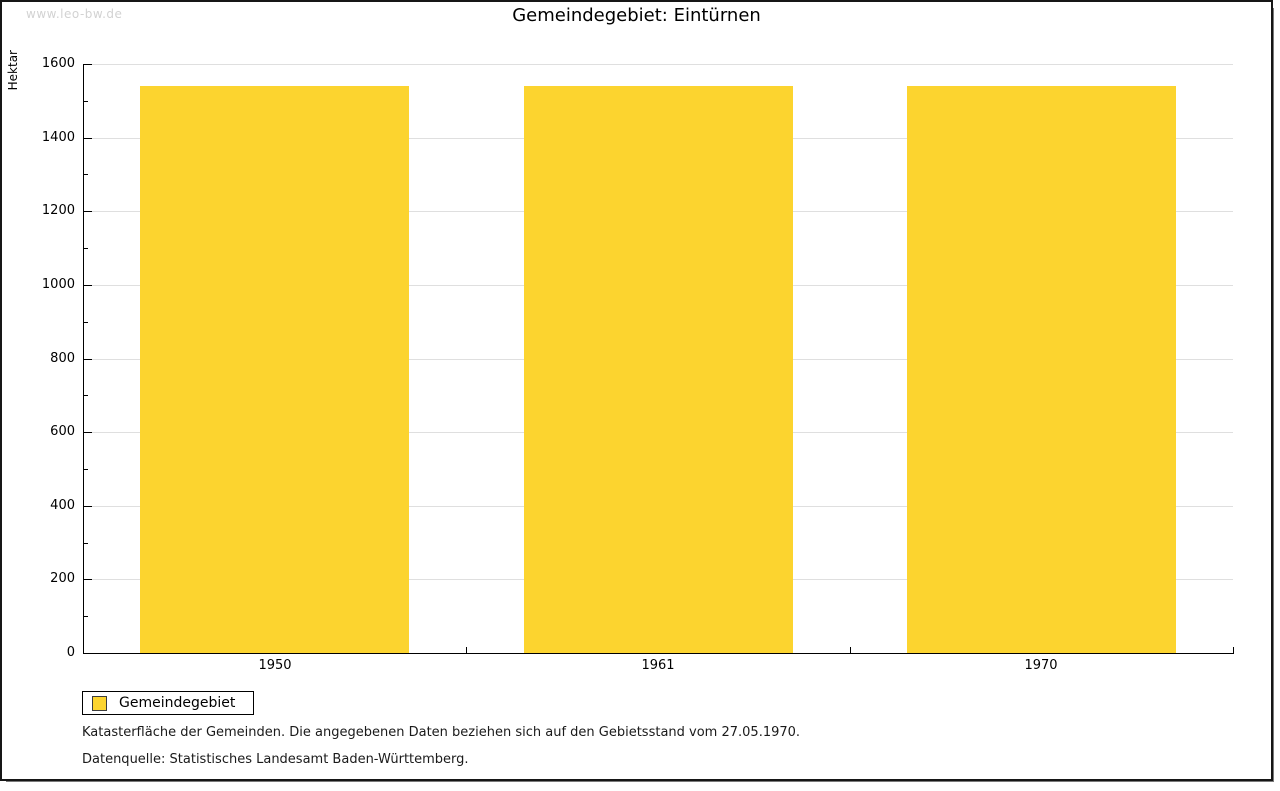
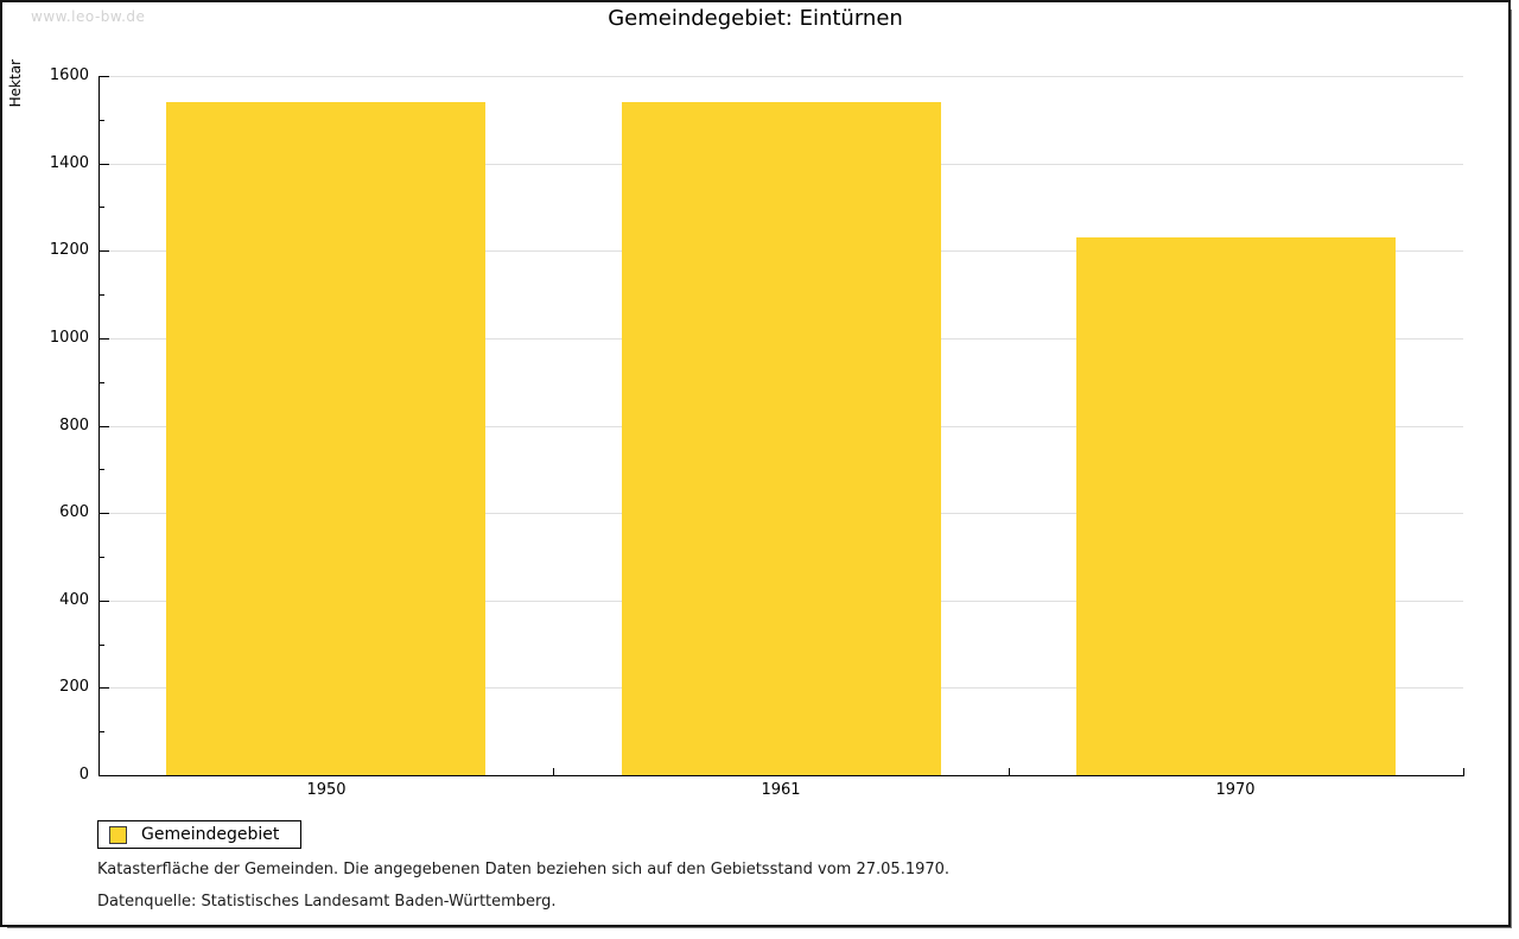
1970: 1540 -> 1230
